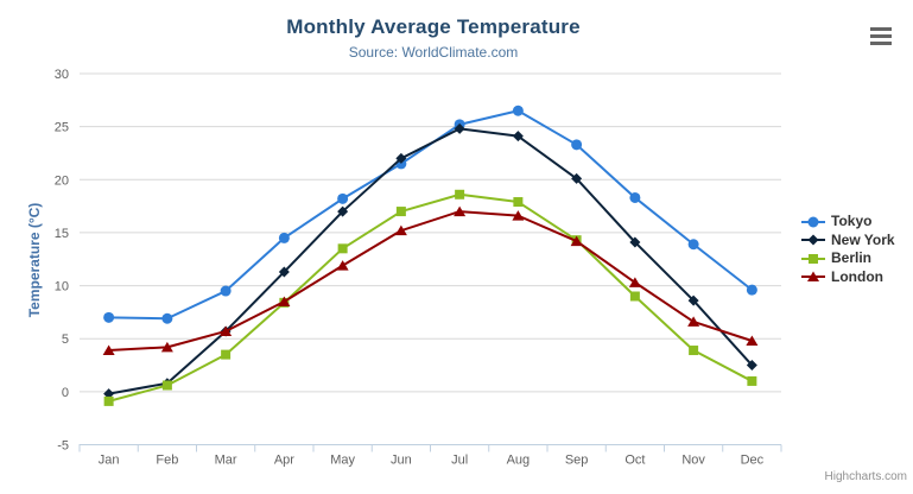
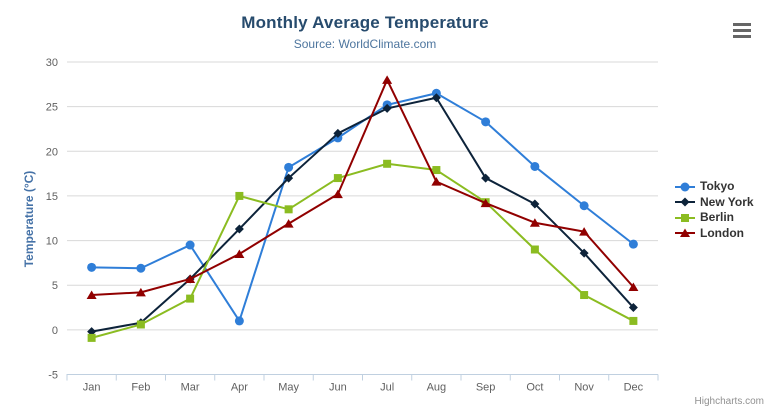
Tokyo/Apr: 14 -> 1
Berlin/Apr: 8 -> 15
London/Jul: 17 -> 28
New York/Aug: 24 -> 26
New York/Sep: 20 -> 17
London/Oct: 10 -> 12
London/Nov: 7 -> 11
